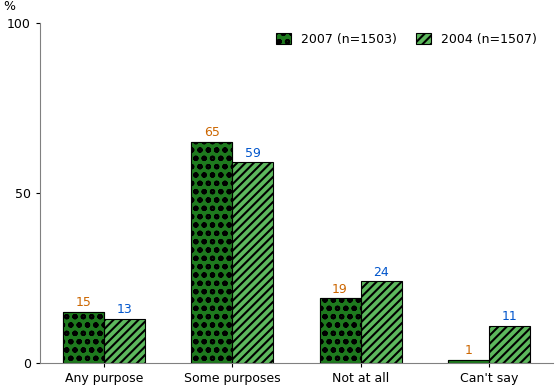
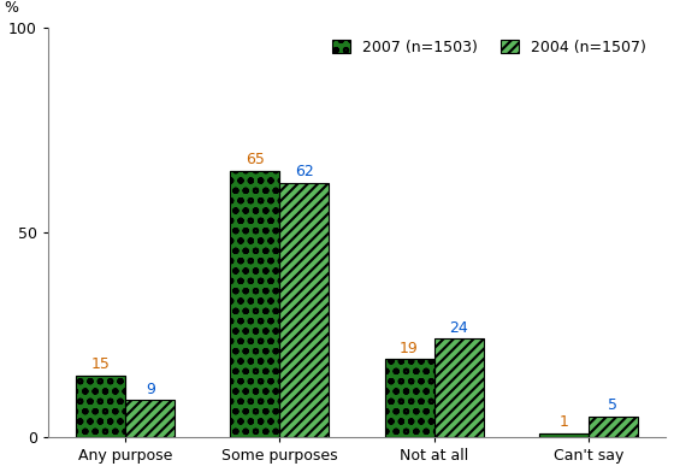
2004 (n=1507)/Any purpose: 13 -> 9
2004 (n=1507)/Some purposes: 59 -> 62
2004 (n=1507)/Can't say: 11 -> 5
